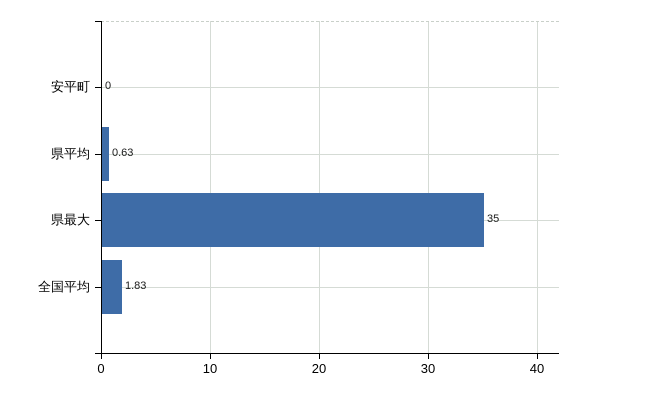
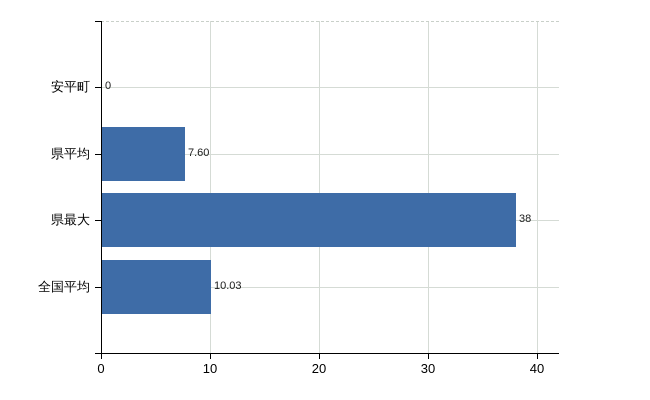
県平均: 0.63 -> 7.60
県最大: 35 -> 38
全国平均: 1.83 -> 10.03
